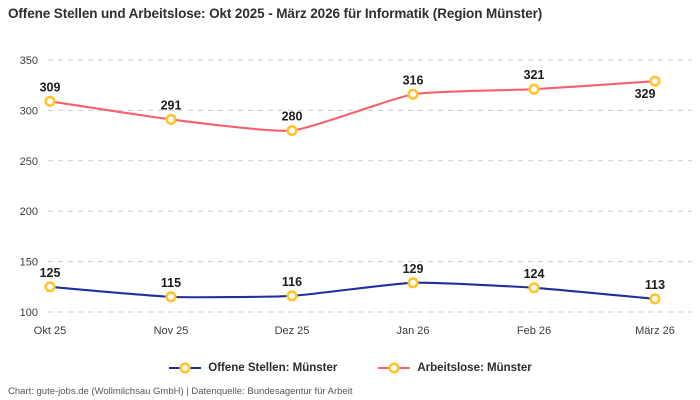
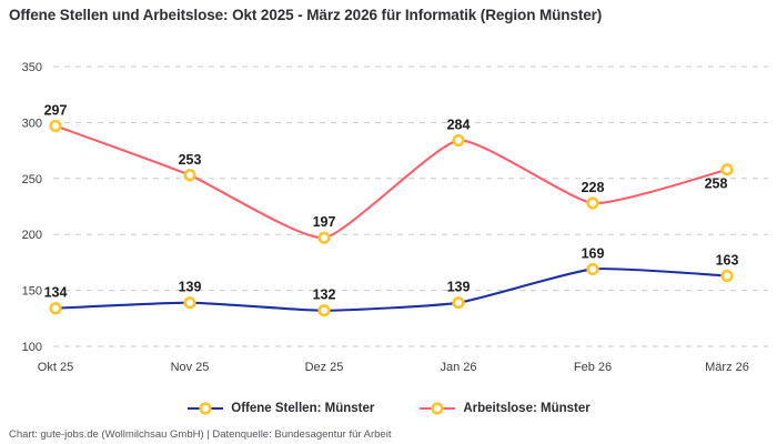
Offene Stellen: Münster/Okt 25: 125 -> 134
Arbeitslose: Münster/Okt 25: 309 -> 297
Offene Stellen: Münster/Nov 25: 115 -> 139
Arbeitslose: Münster/Nov 25: 291 -> 253
Offene Stellen: Münster/Dez 25: 116 -> 132
Arbeitslose: Münster/Dez 25: 280 -> 197
Offene Stellen: Münster/Jan 26: 129 -> 139
Arbeitslose: Münster/Jan 26: 316 -> 284
Offene Stellen: Münster/Feb 26: 124 -> 169
Arbeitslose: Münster/Feb 26: 321 -> 228
Offene Stellen: Münster/März 26: 113 -> 163
Arbeitslose: Münster/März 26: 329 -> 258
